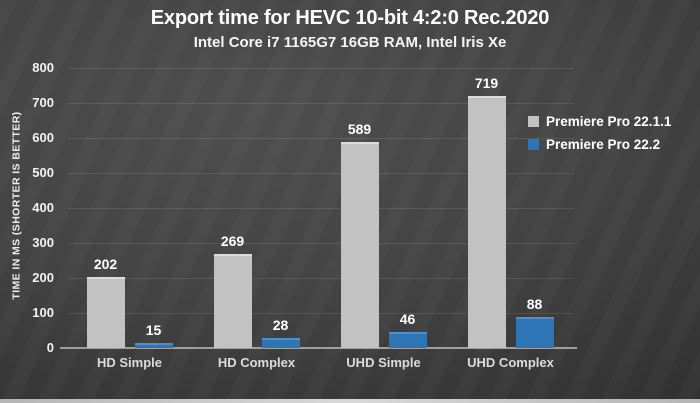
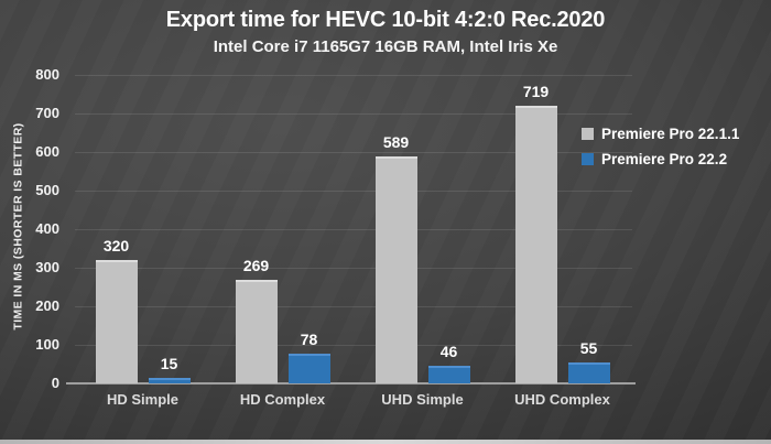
Premiere Pro 22.1.1/HD Simple: 202 -> 320
Premiere Pro 22.2/HD Complex: 28 -> 78
Premiere Pro 22.2/UHD Complex: 88 -> 55
